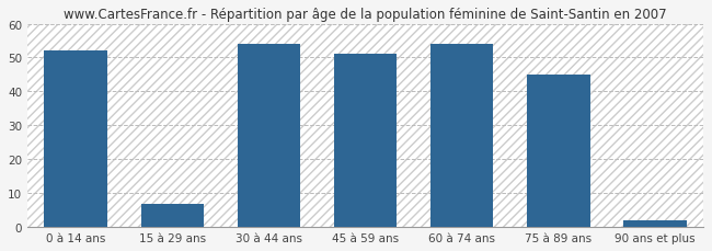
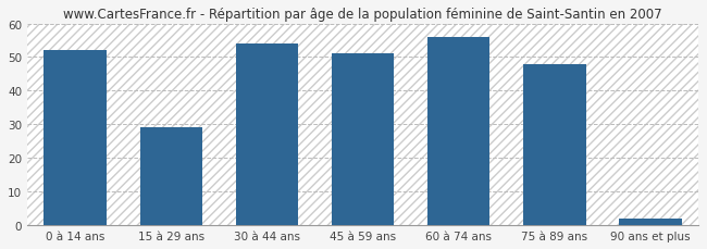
15 à 29 ans: 7 -> 29
60 à 74 ans: 54 -> 56
75 à 89 ans: 45 -> 48
